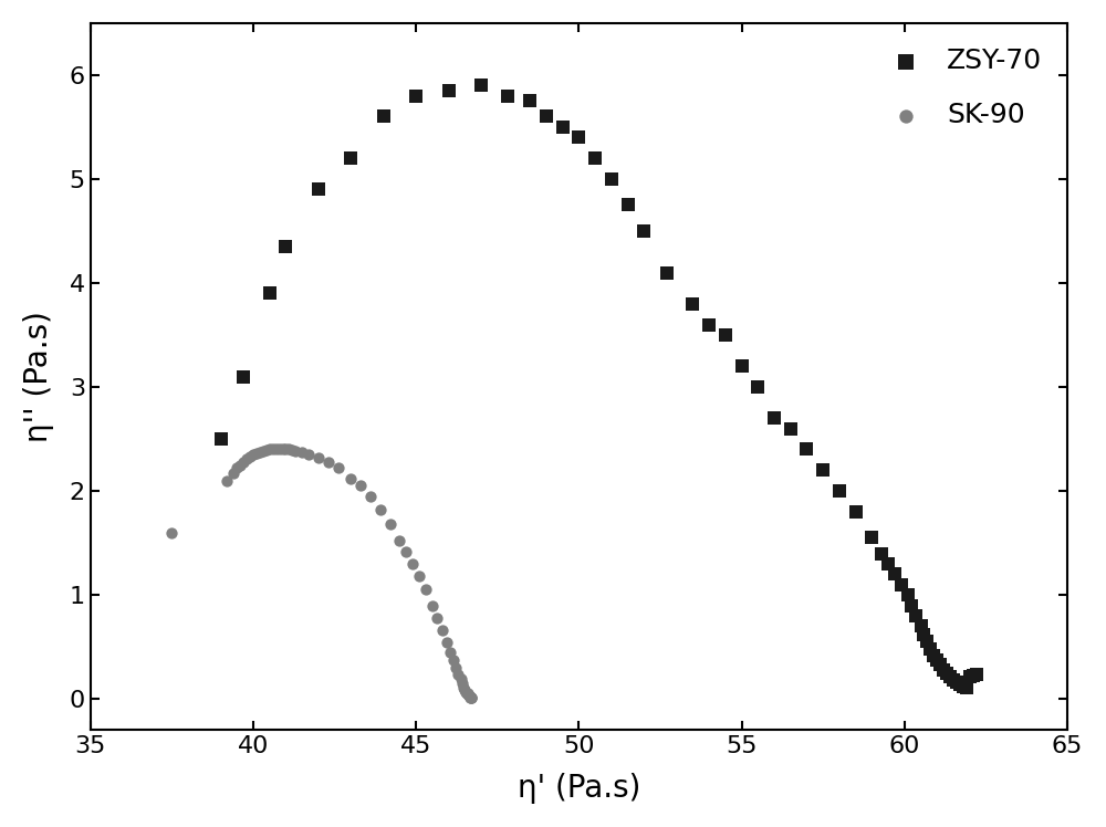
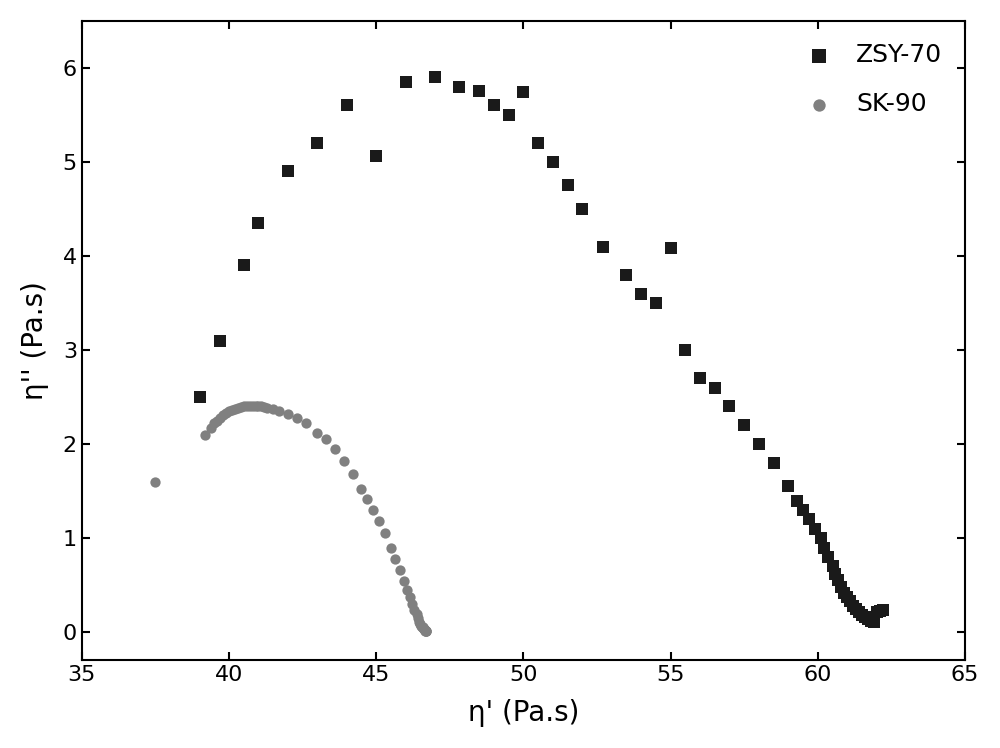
ZSY-70/45: 5.80 -> 5.06
ZSY-70/50: 5.40 -> 5.74
ZSY-70/55: 3.20 -> 4.08
